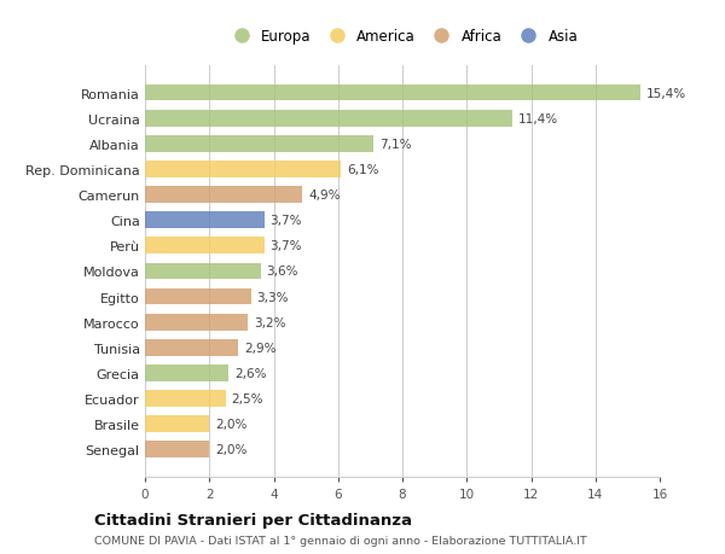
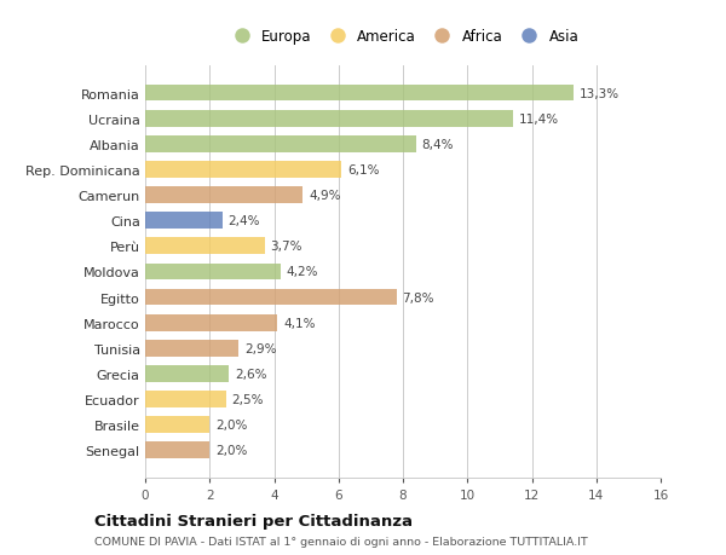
Romania: 15,4% -> 13,3%
Albania: 7,1% -> 8,4%
Cina: 3,7% -> 2,4%
Moldova: 3,6% -> 4,2%
Egitto: 3,3% -> 7,8%
Marocco: 3,2% -> 4,1%
